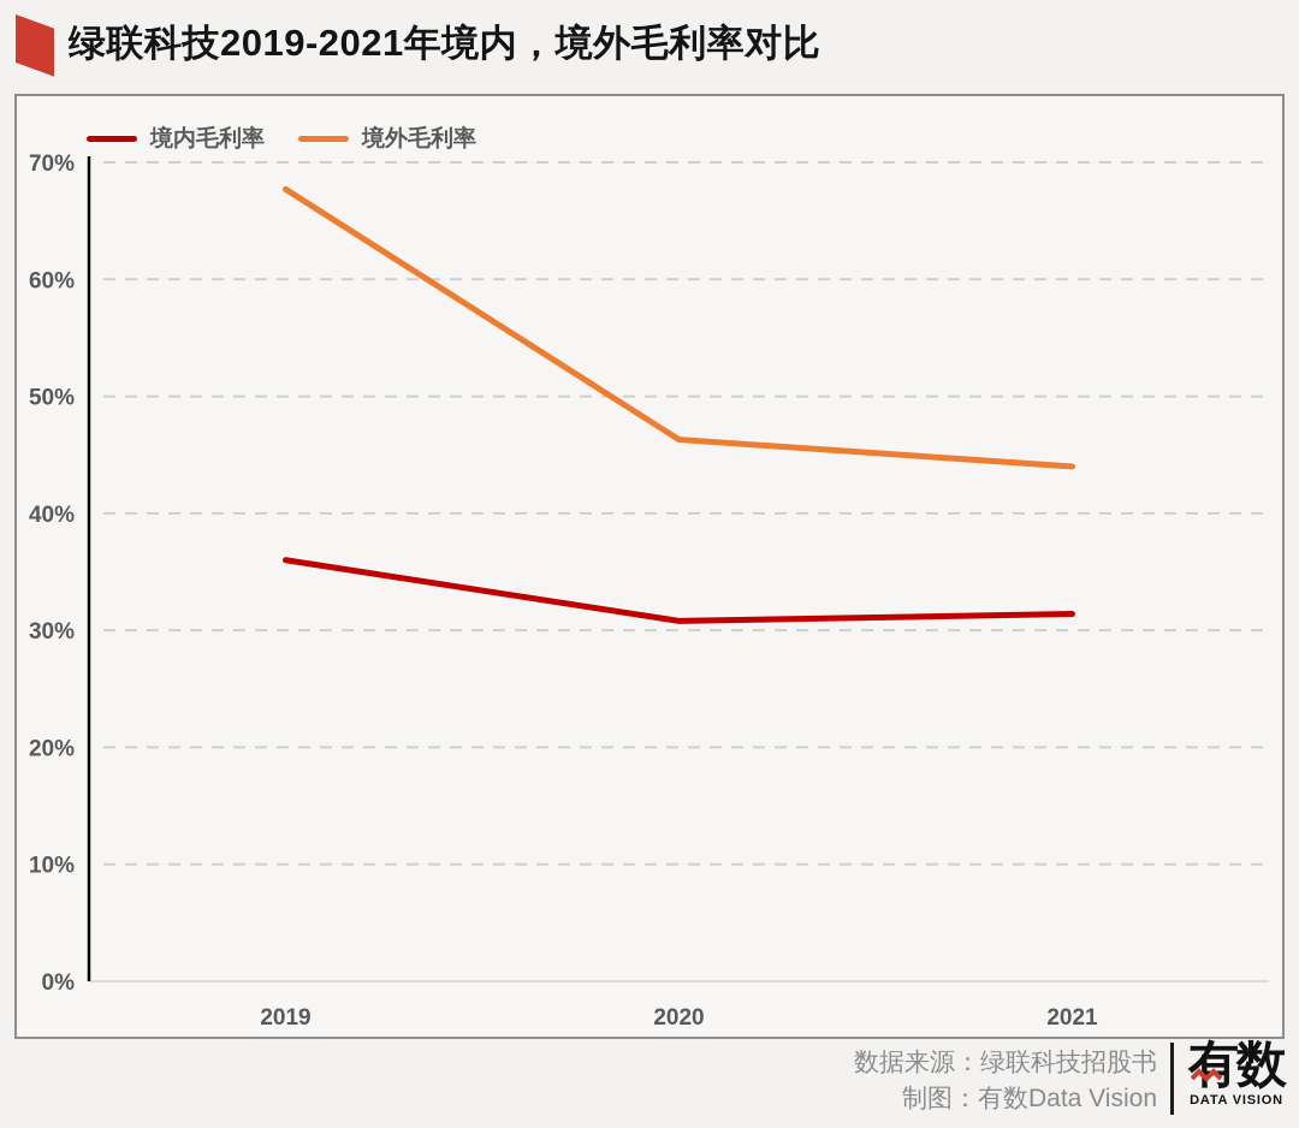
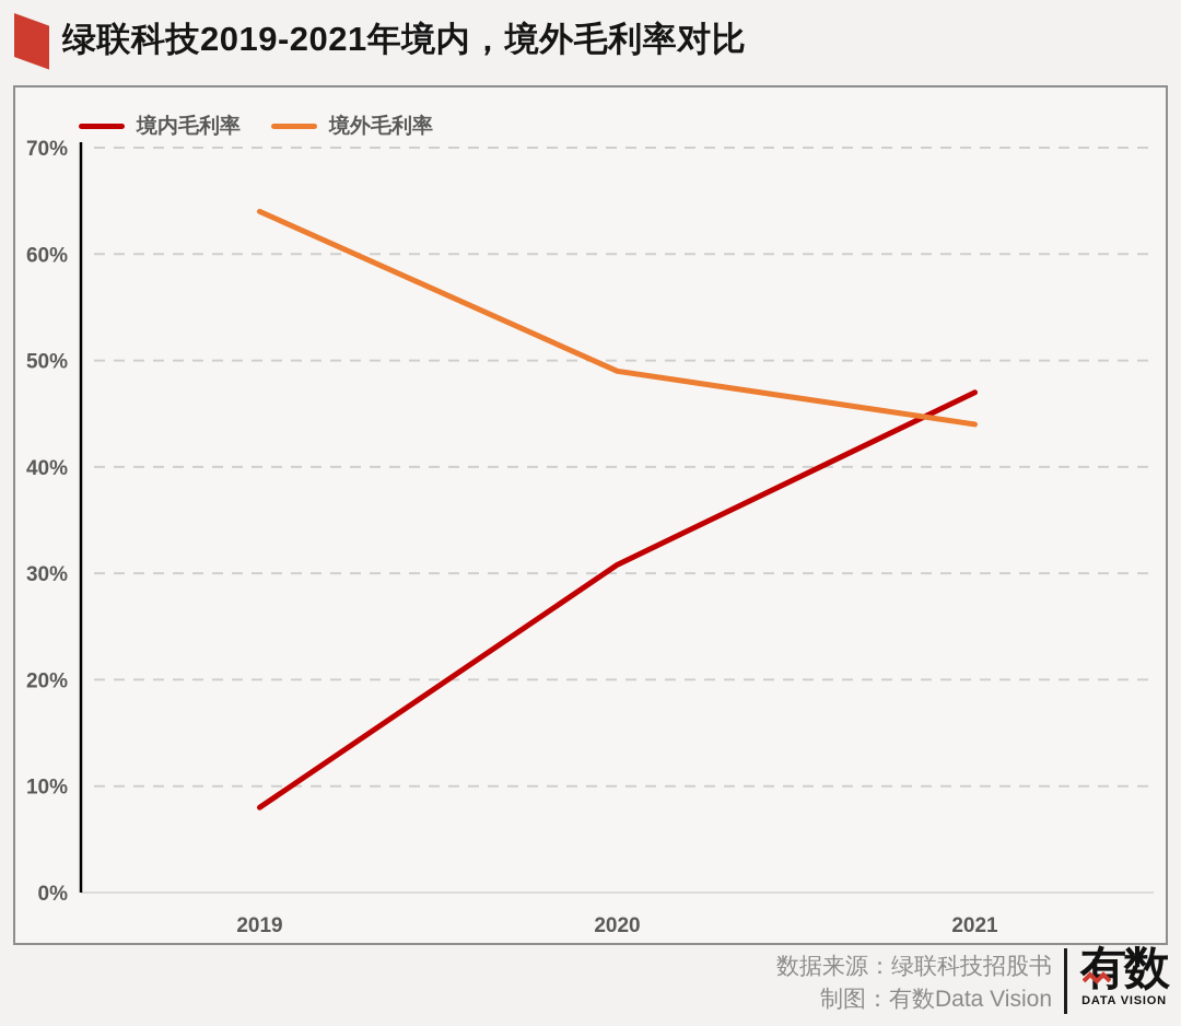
境内毛利率/2019: 36% -> 8%
境外毛利率/2019: 68% -> 64%
境外毛利率/2020: 46% -> 49%
境内毛利率/2021: 31% -> 47%
